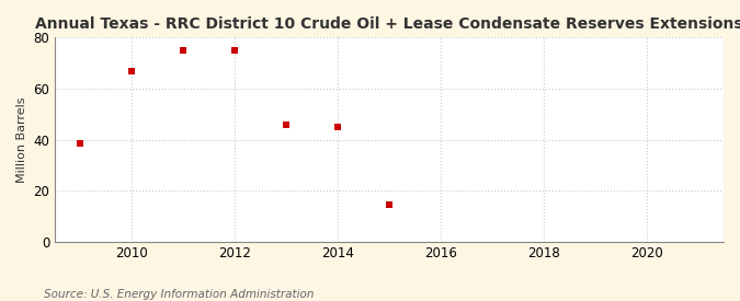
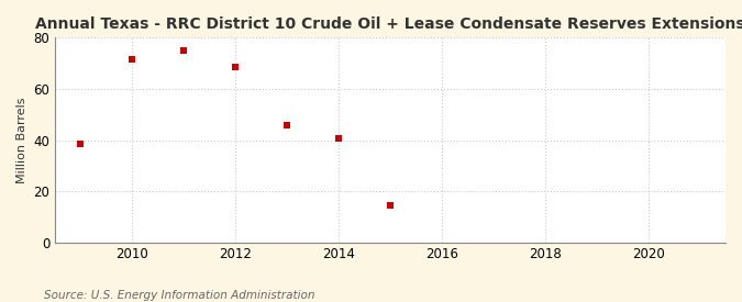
2010: 67.0 -> 71.5
2012: 75.0 -> 68.5
2014: 45.0 -> 40.5
